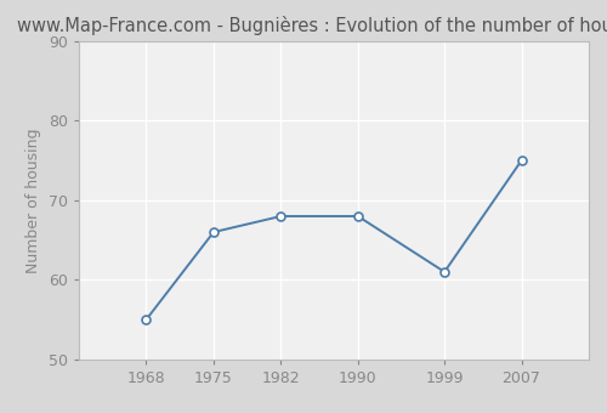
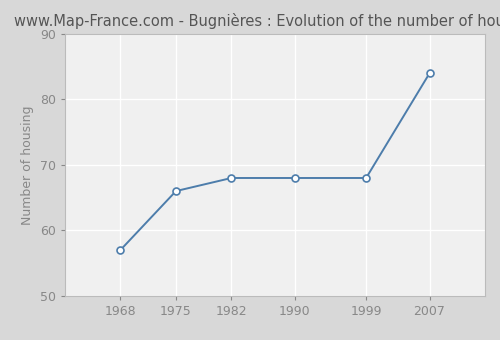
1968: 55 -> 57
1999: 61 -> 68
2007: 75 -> 84
